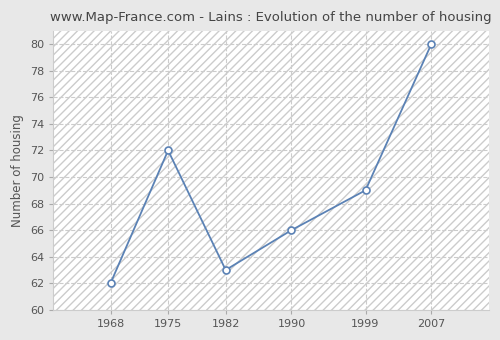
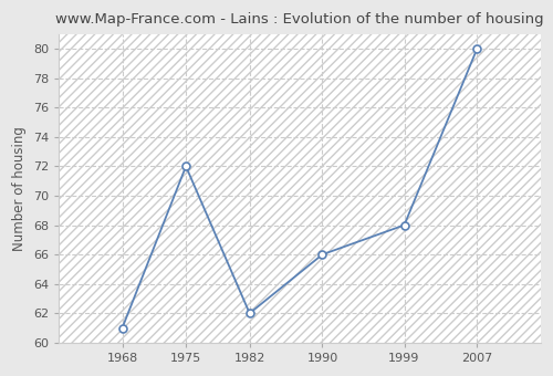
1968: 62 -> 61
1982: 63 -> 62
1999: 69 -> 68
